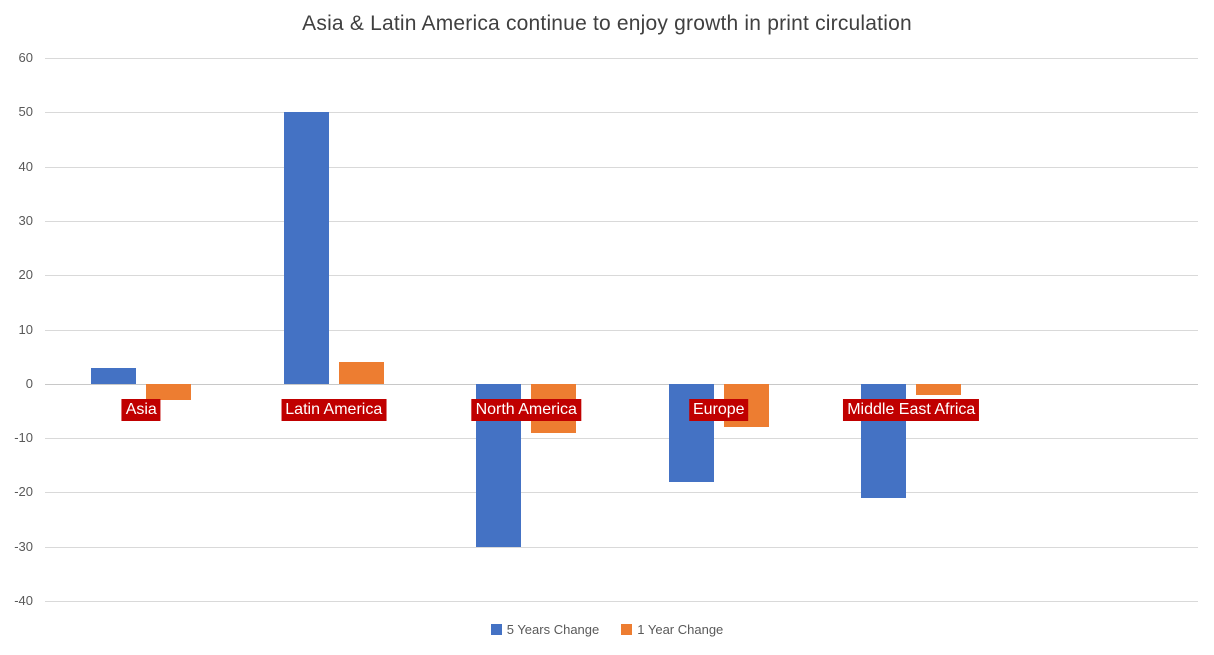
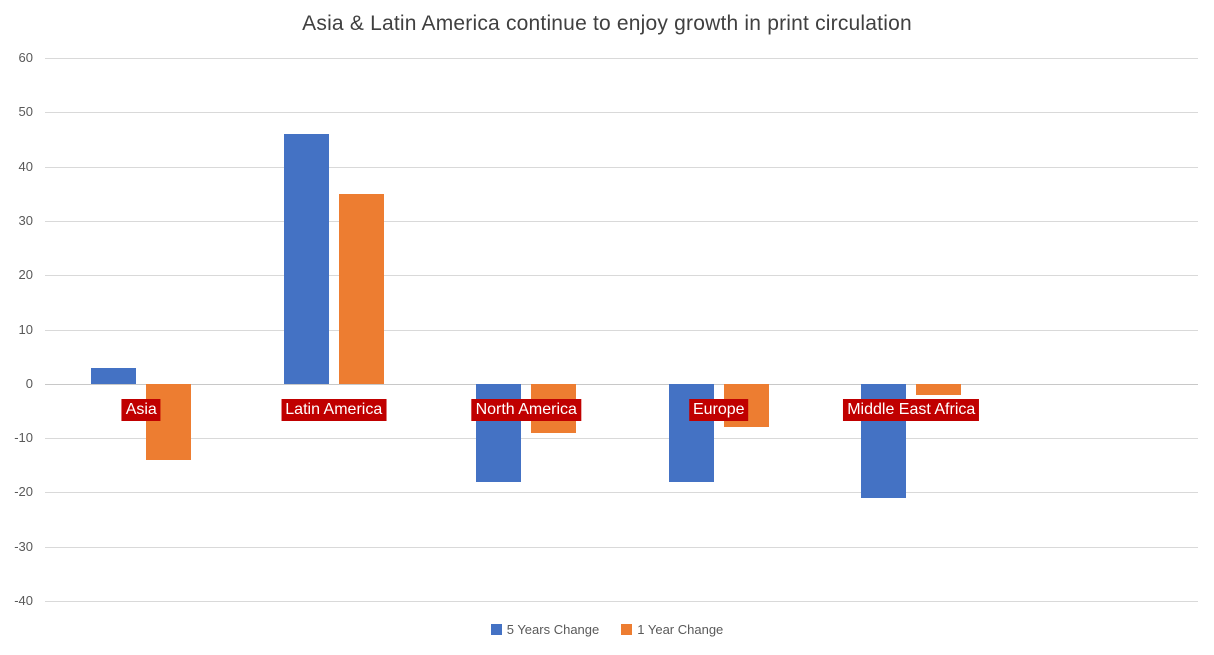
1 Year Change/Asia: -3 -> -14
5 Years Change/Latin America: 50 -> 46
1 Year Change/Latin America: 4 -> 35
5 Years Change/North America: -30 -> -18
